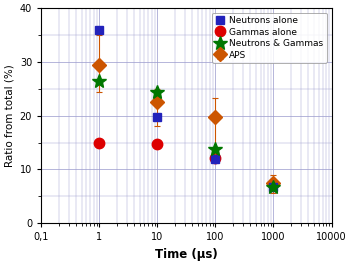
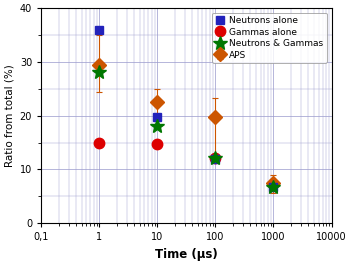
Neutrons & Gammas/1: 26.4 -> 28.2
Neutrons & Gammas/10: 24.4 -> 18.0
Neutrons & Gammas/100: 13.8 -> 12.1
